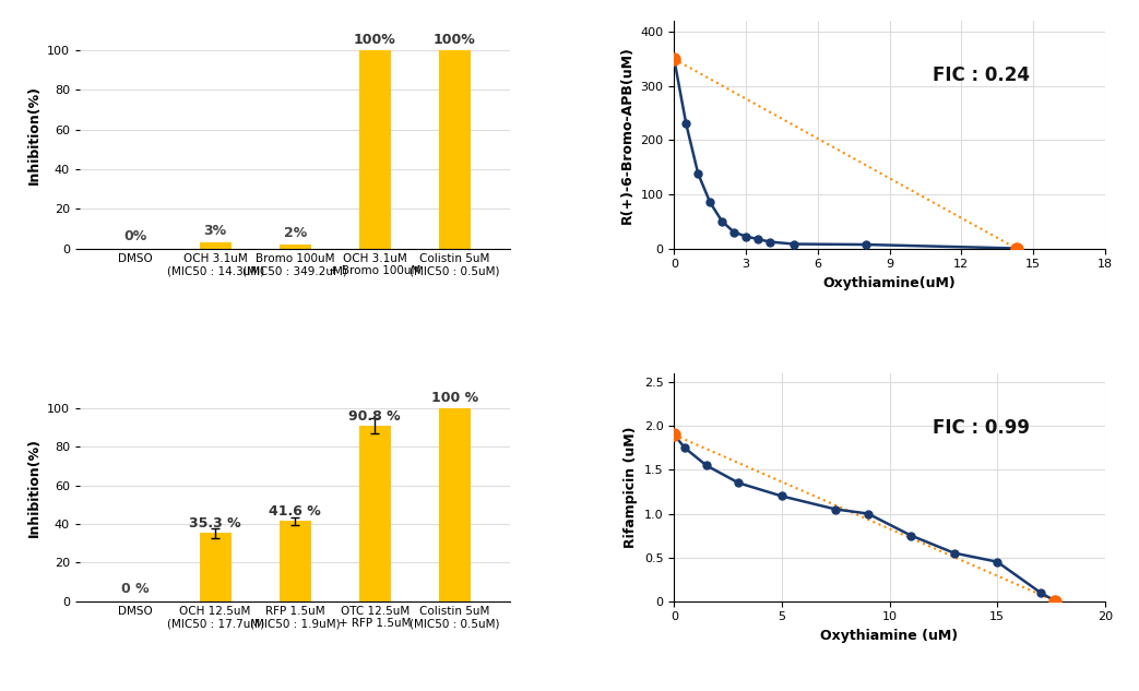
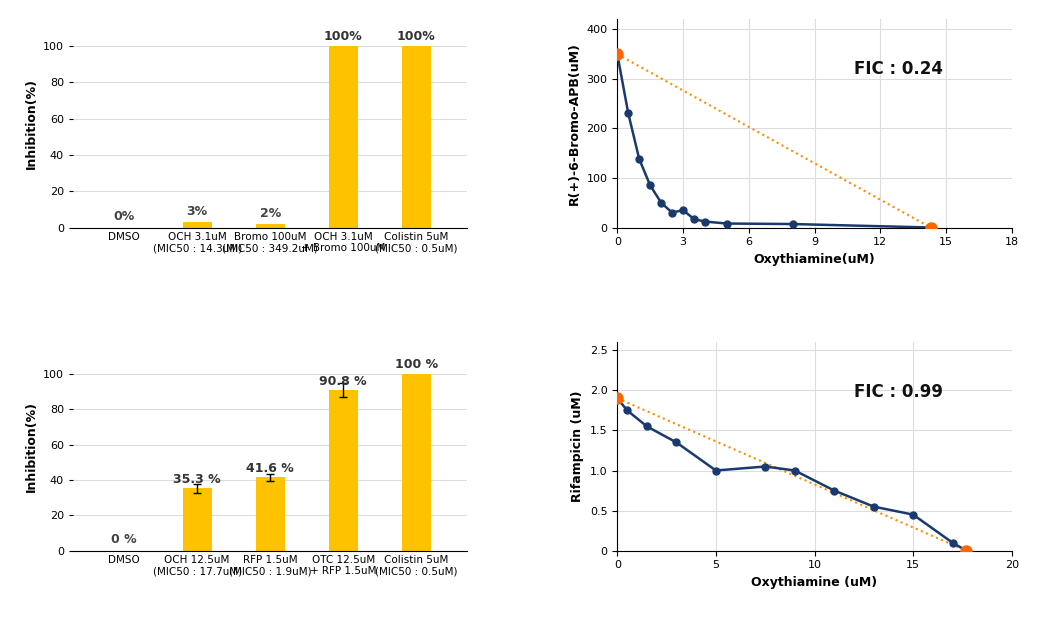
3: 22 -> 35
5: 1.20 -> 1.00
